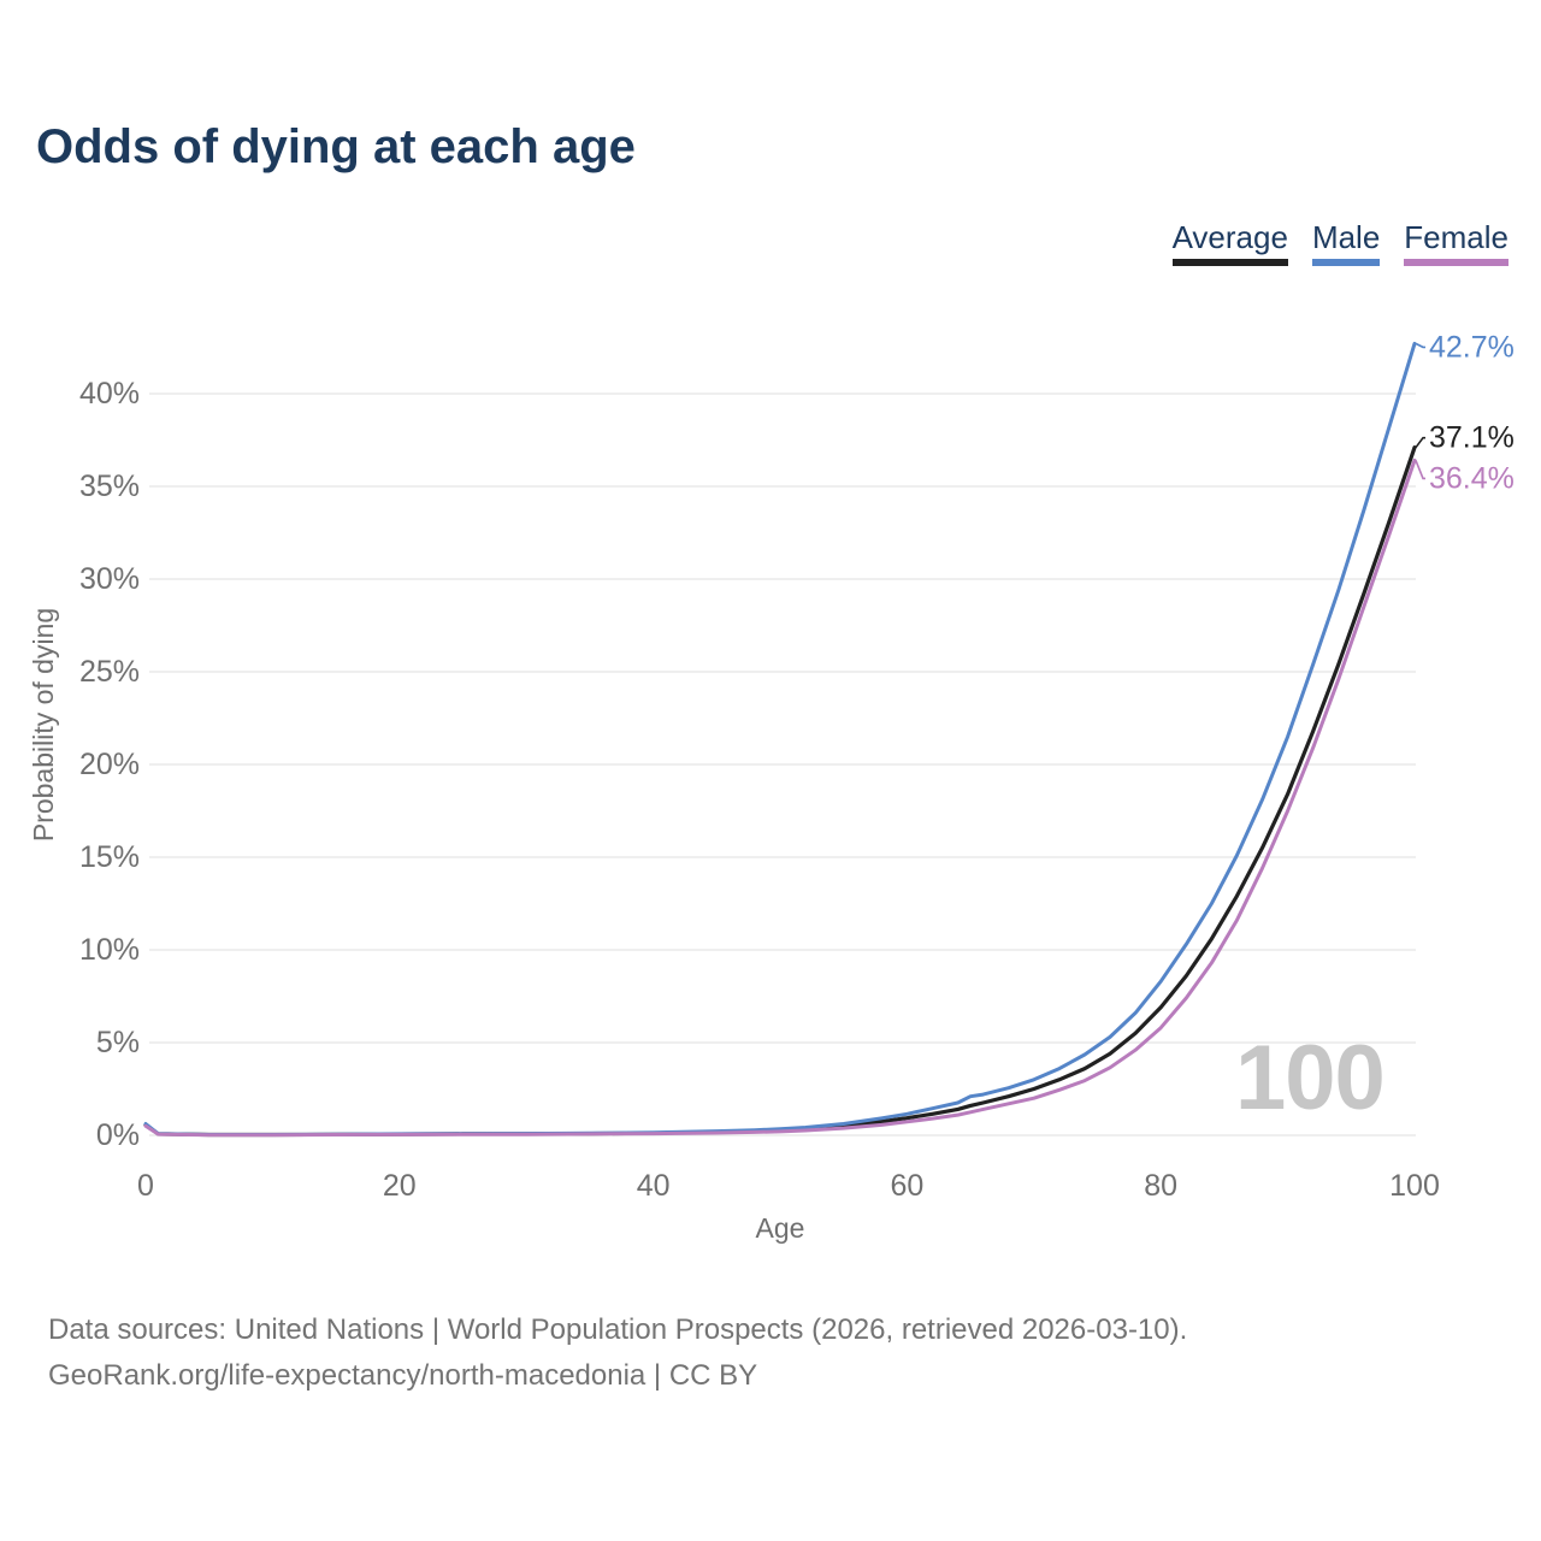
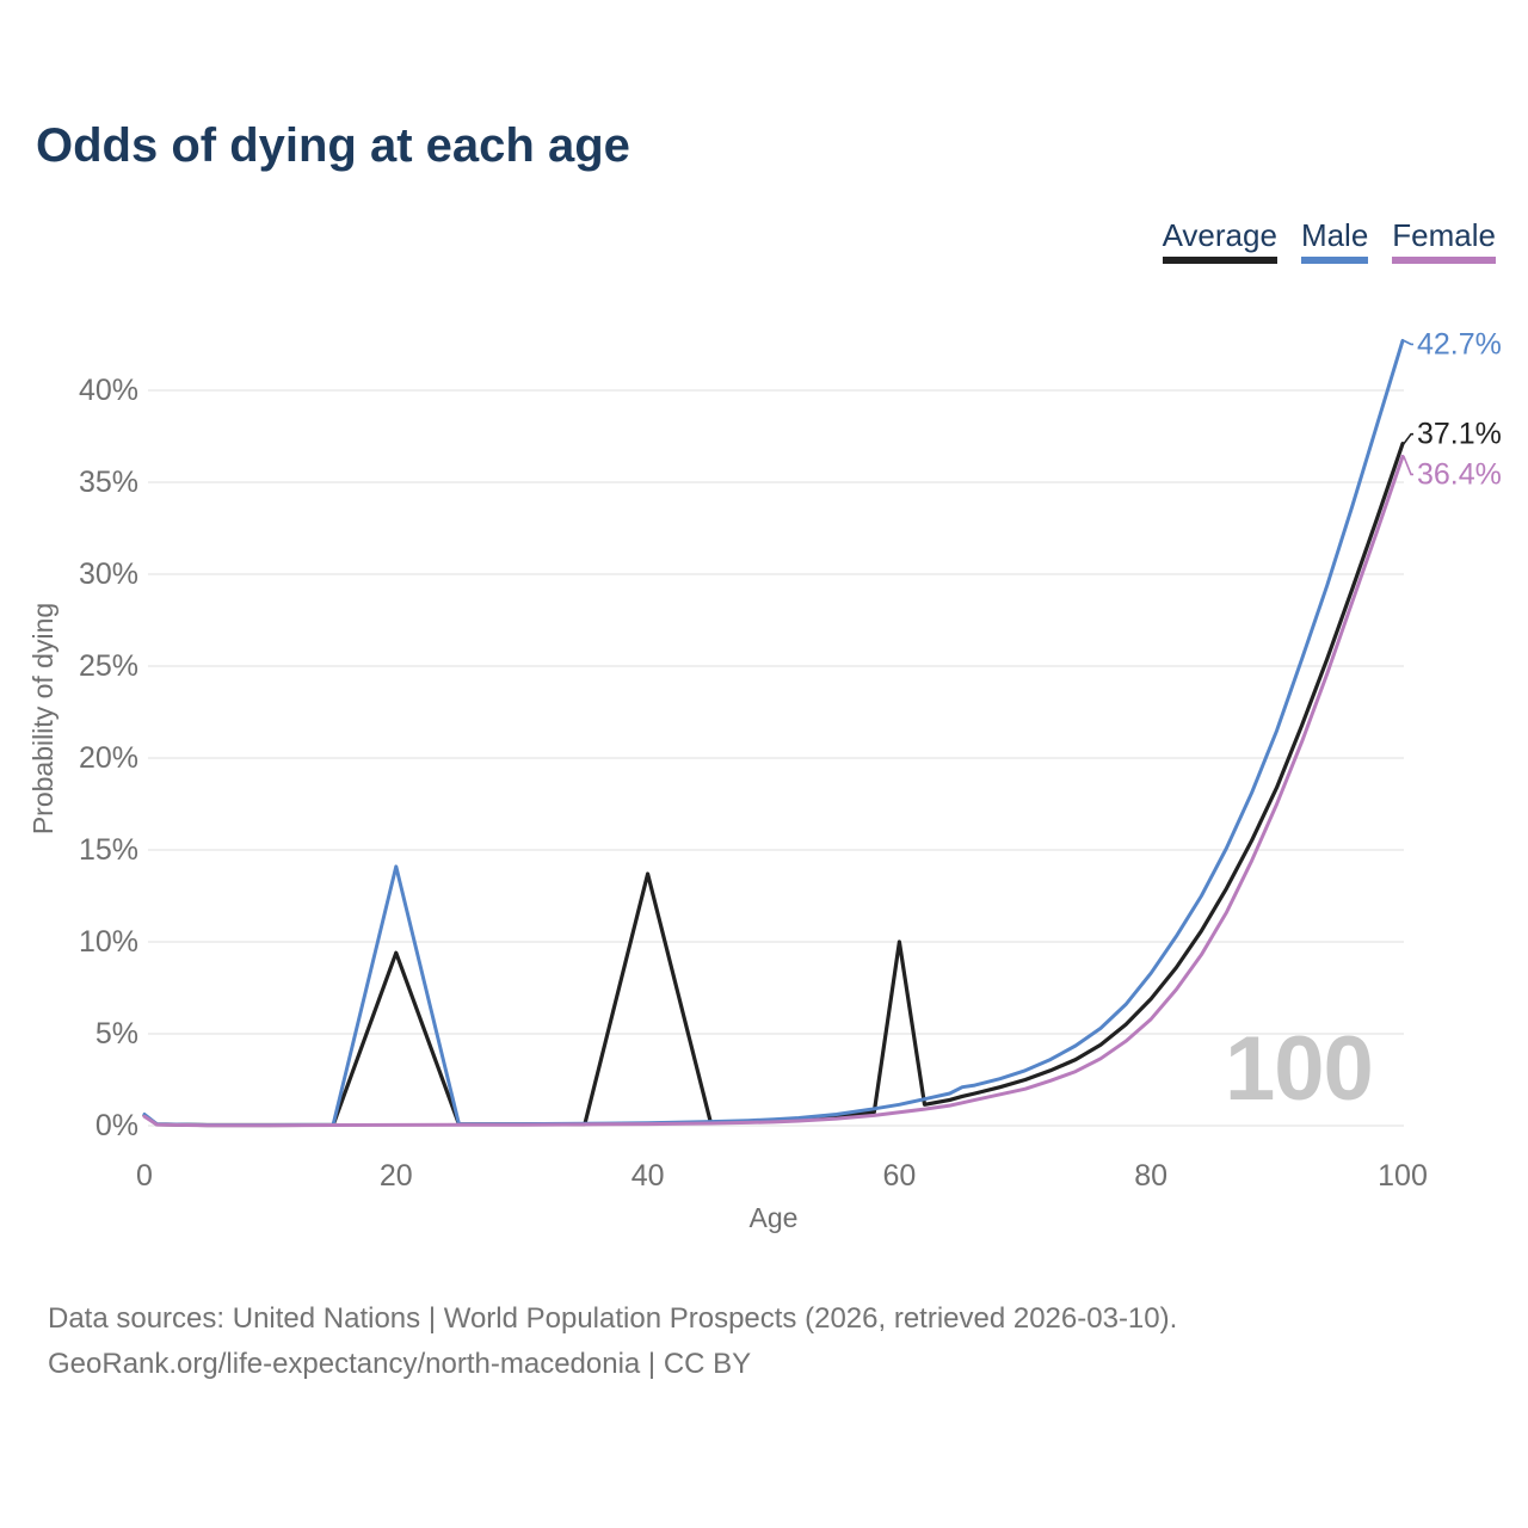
Average/20: 0.1% -> 9.4%
Male/20: 0.1% -> 14.1%
Average/40: 0.1% -> 13.7%
Average/60: 0.9% -> 10.0%
